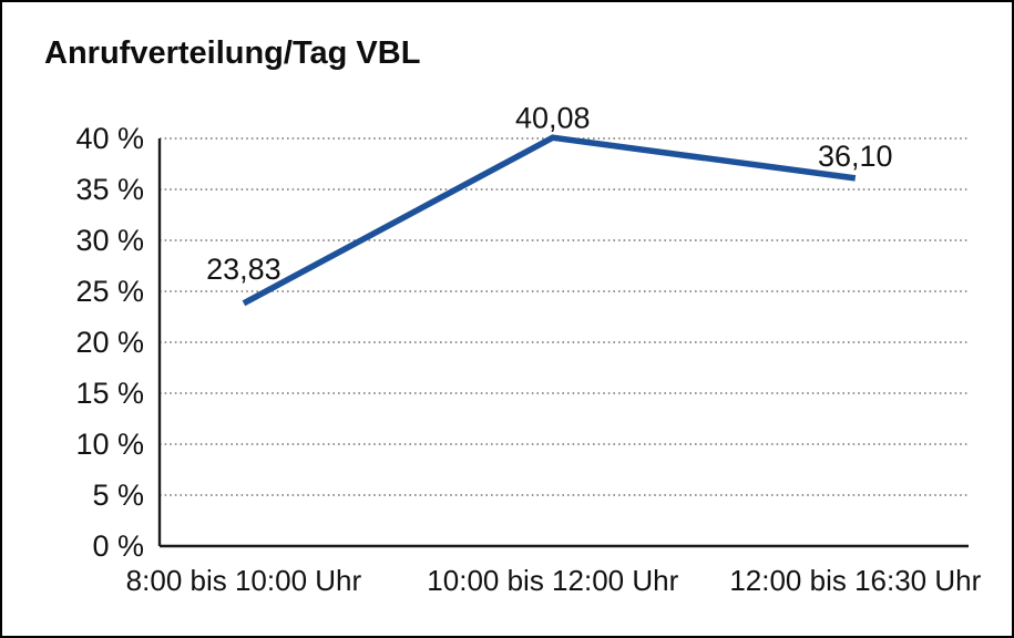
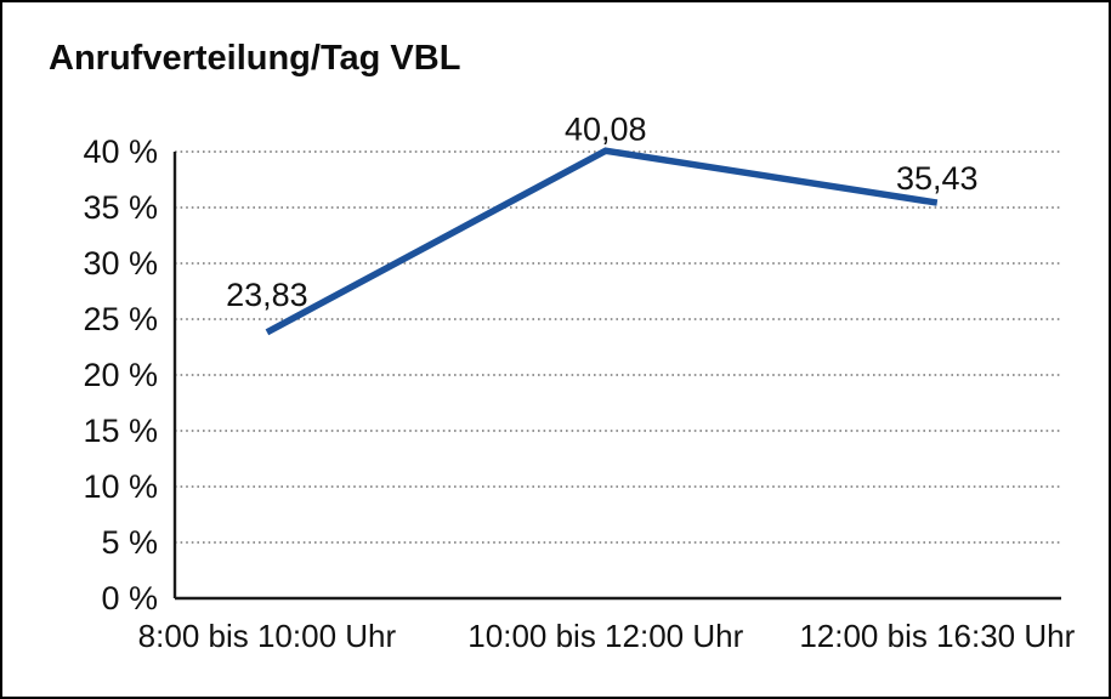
12:00 bis 16:30 Uhr: 36,10 -> 35,43
